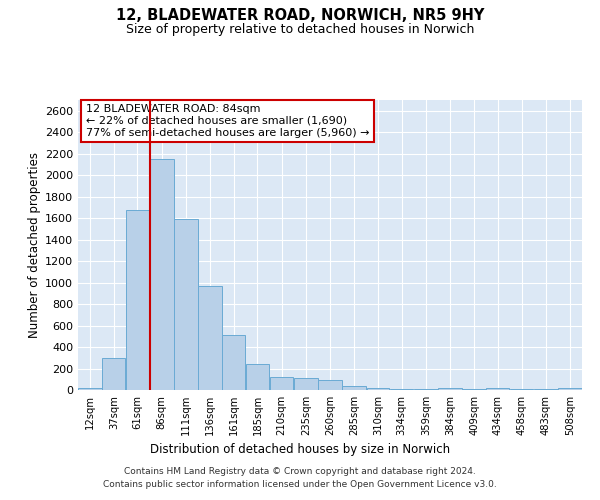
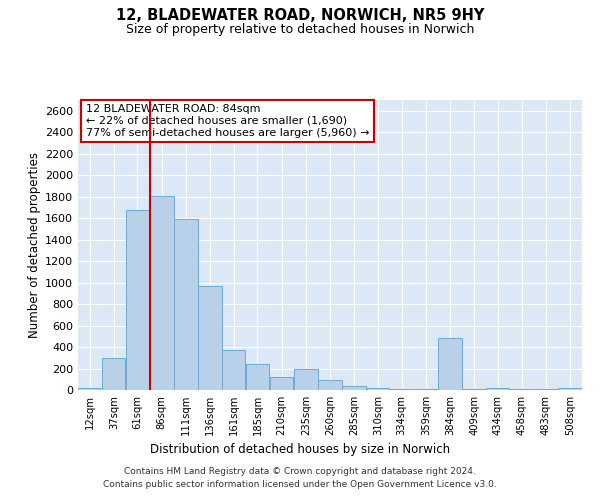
86sqm: 2150 -> 1810
161sqm: 510 -> 370
235sqm: 110 -> 200
384sqm: 20 -> 480
